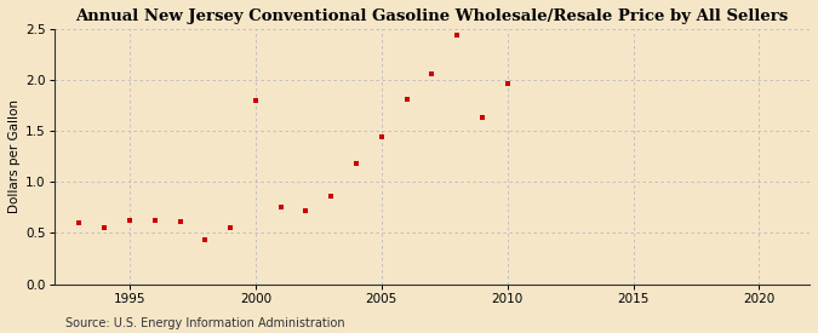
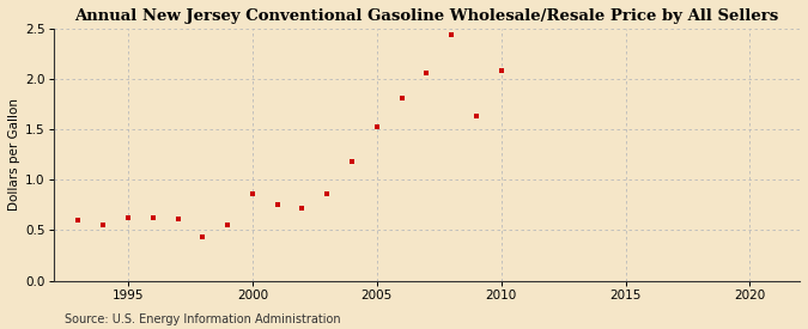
2000: 1.80 -> 0.86
2005: 1.44 -> 1.53
2010: 1.96 -> 2.08
